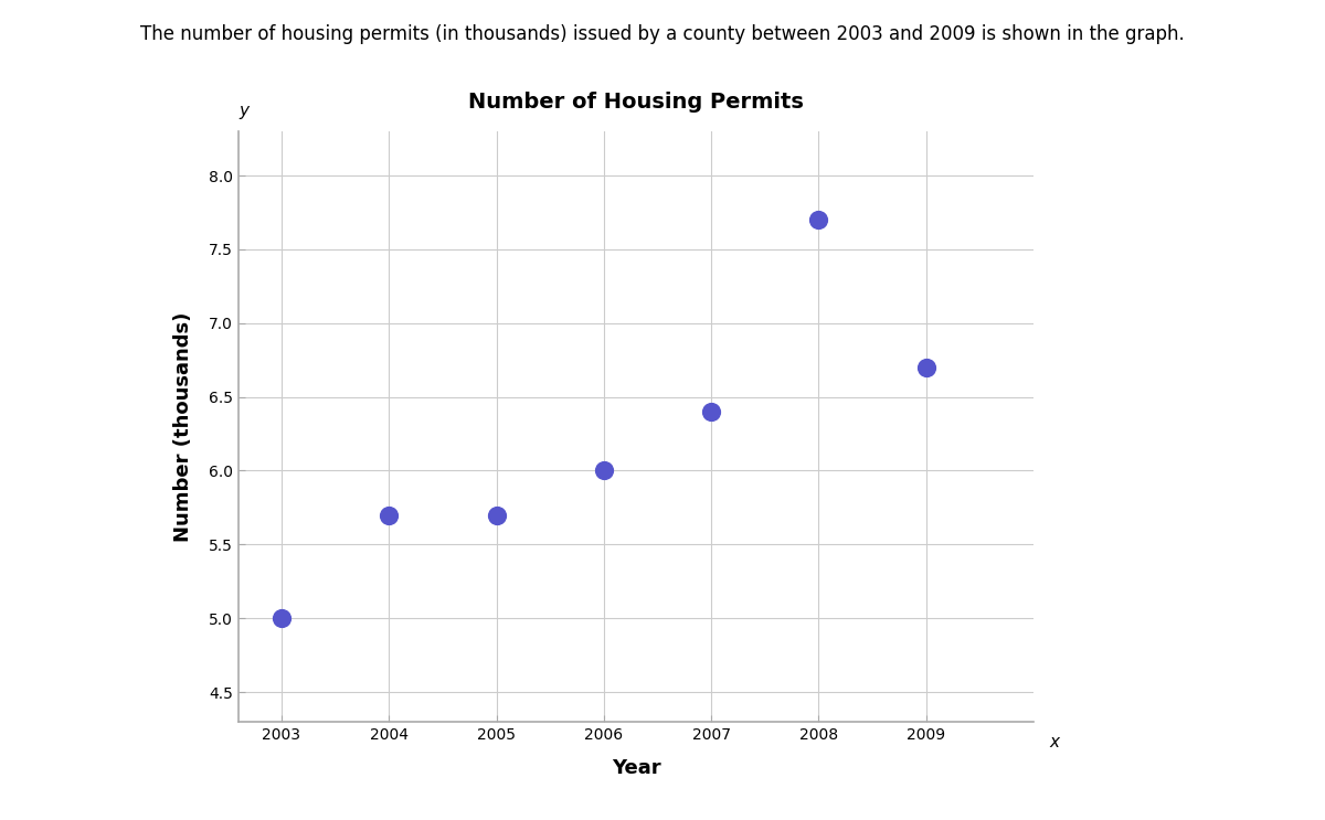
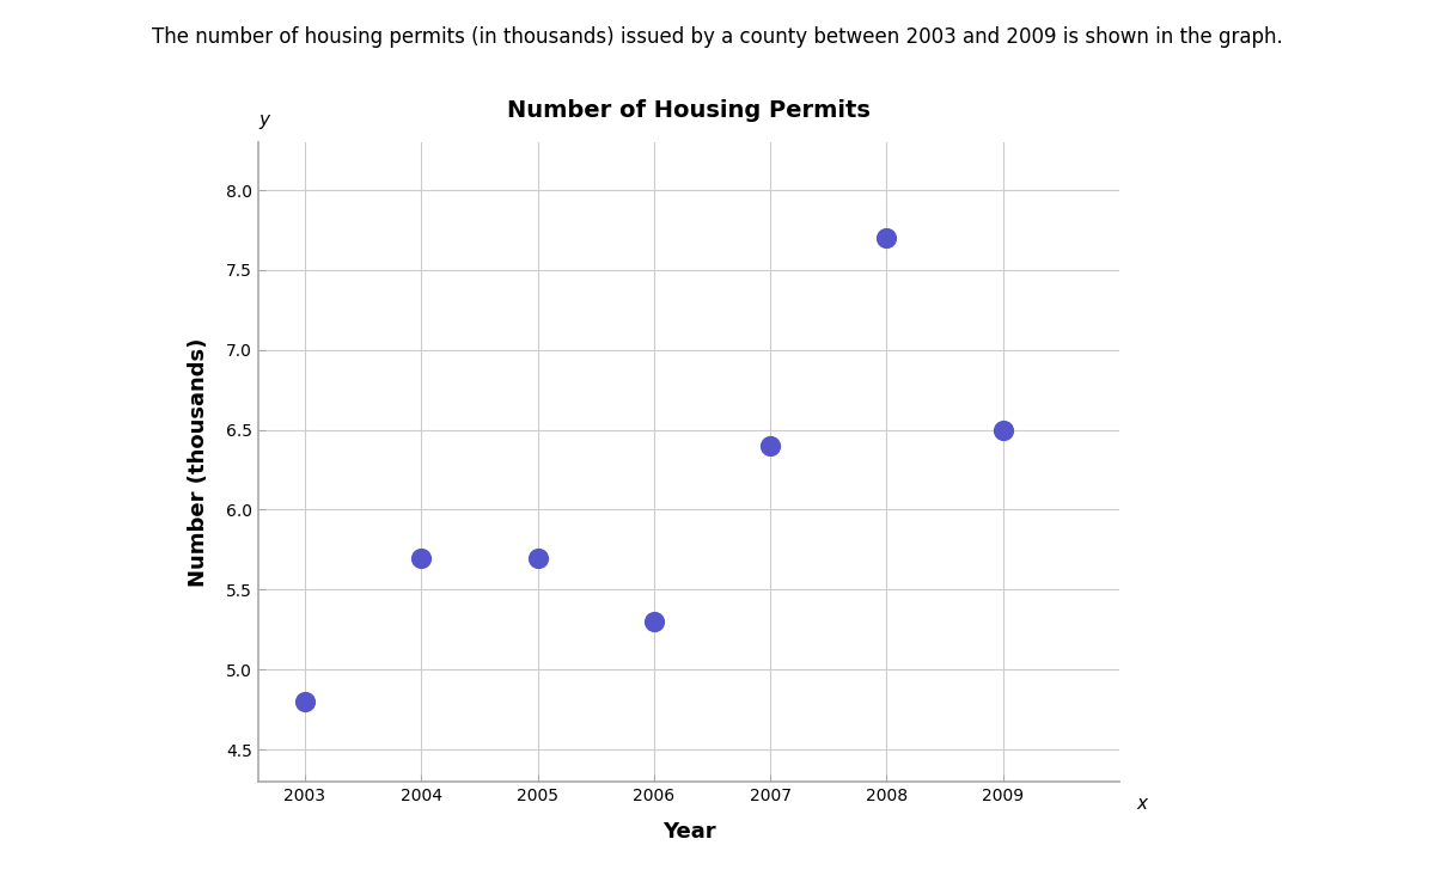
2003: 5.0 -> 4.8
2006: 6.0 -> 5.3
2009: 6.7 -> 6.5
